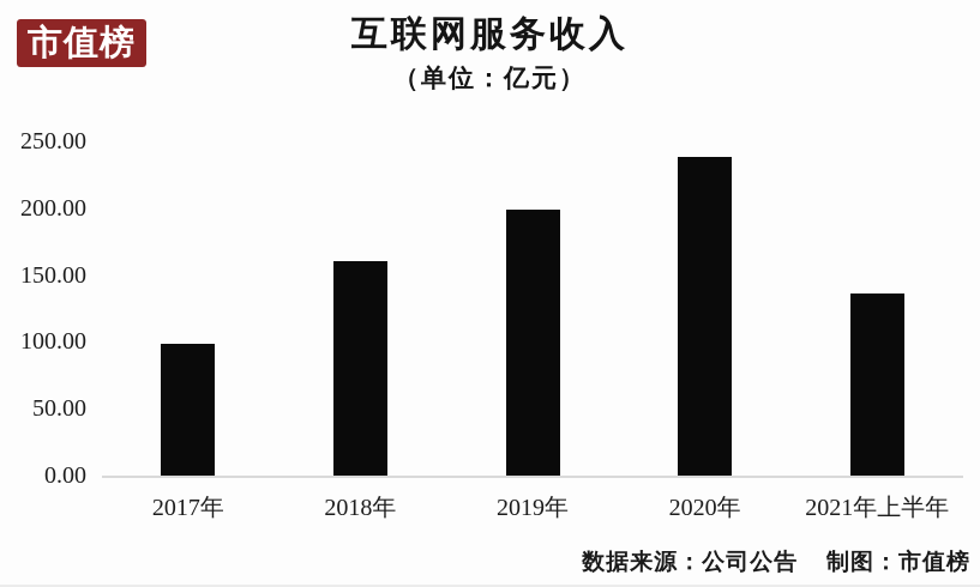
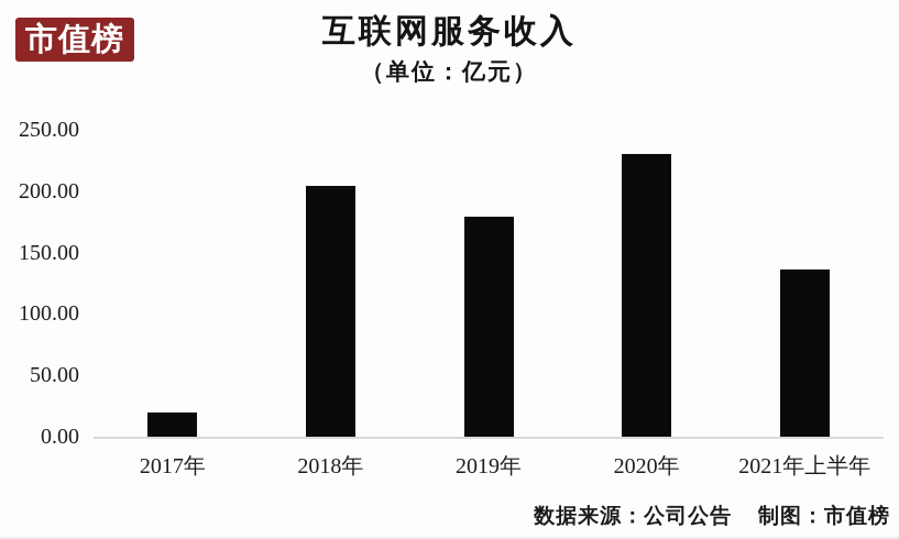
2017年: 99 -> 20
2018年: 160 -> 204
2019年: 199 -> 179
2020年: 238 -> 230
